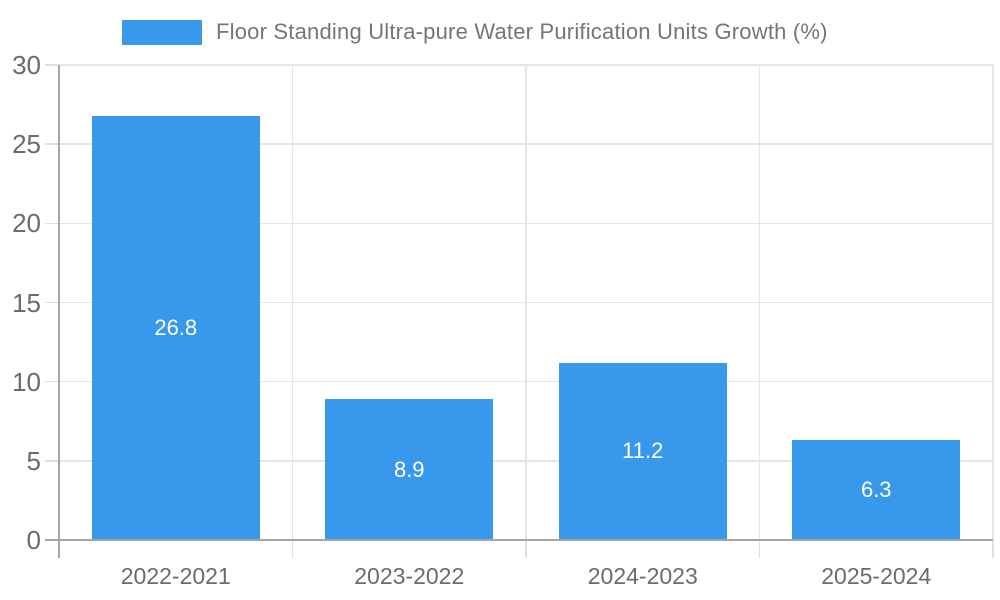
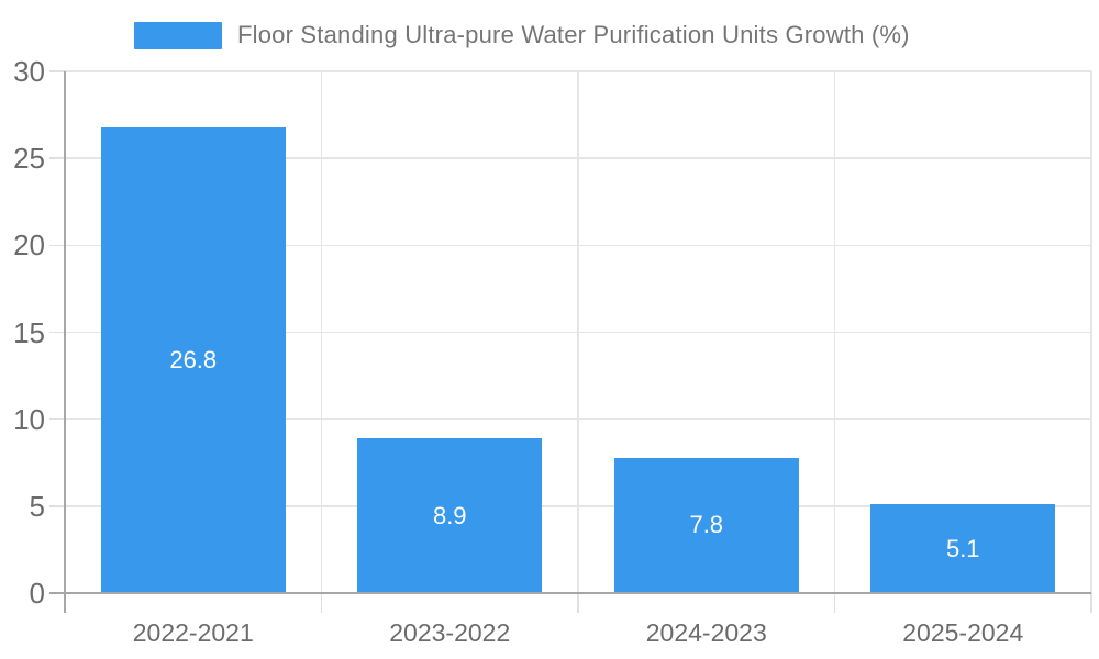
2024-2023: 11.2 -> 7.8
2025-2024: 6.3 -> 5.1
